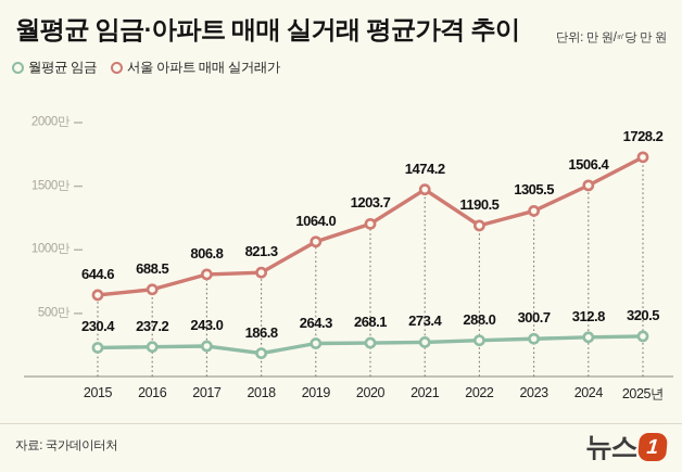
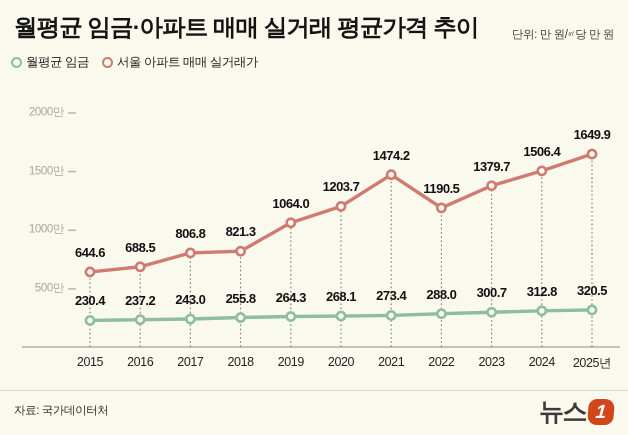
월평균 임금/2018: 186.8 -> 255.8
서울 아파트 매매 실거래가/2023: 1305.5 -> 1379.7
서울 아파트 매매 실거래가/2025년: 1728.2 -> 1649.9
